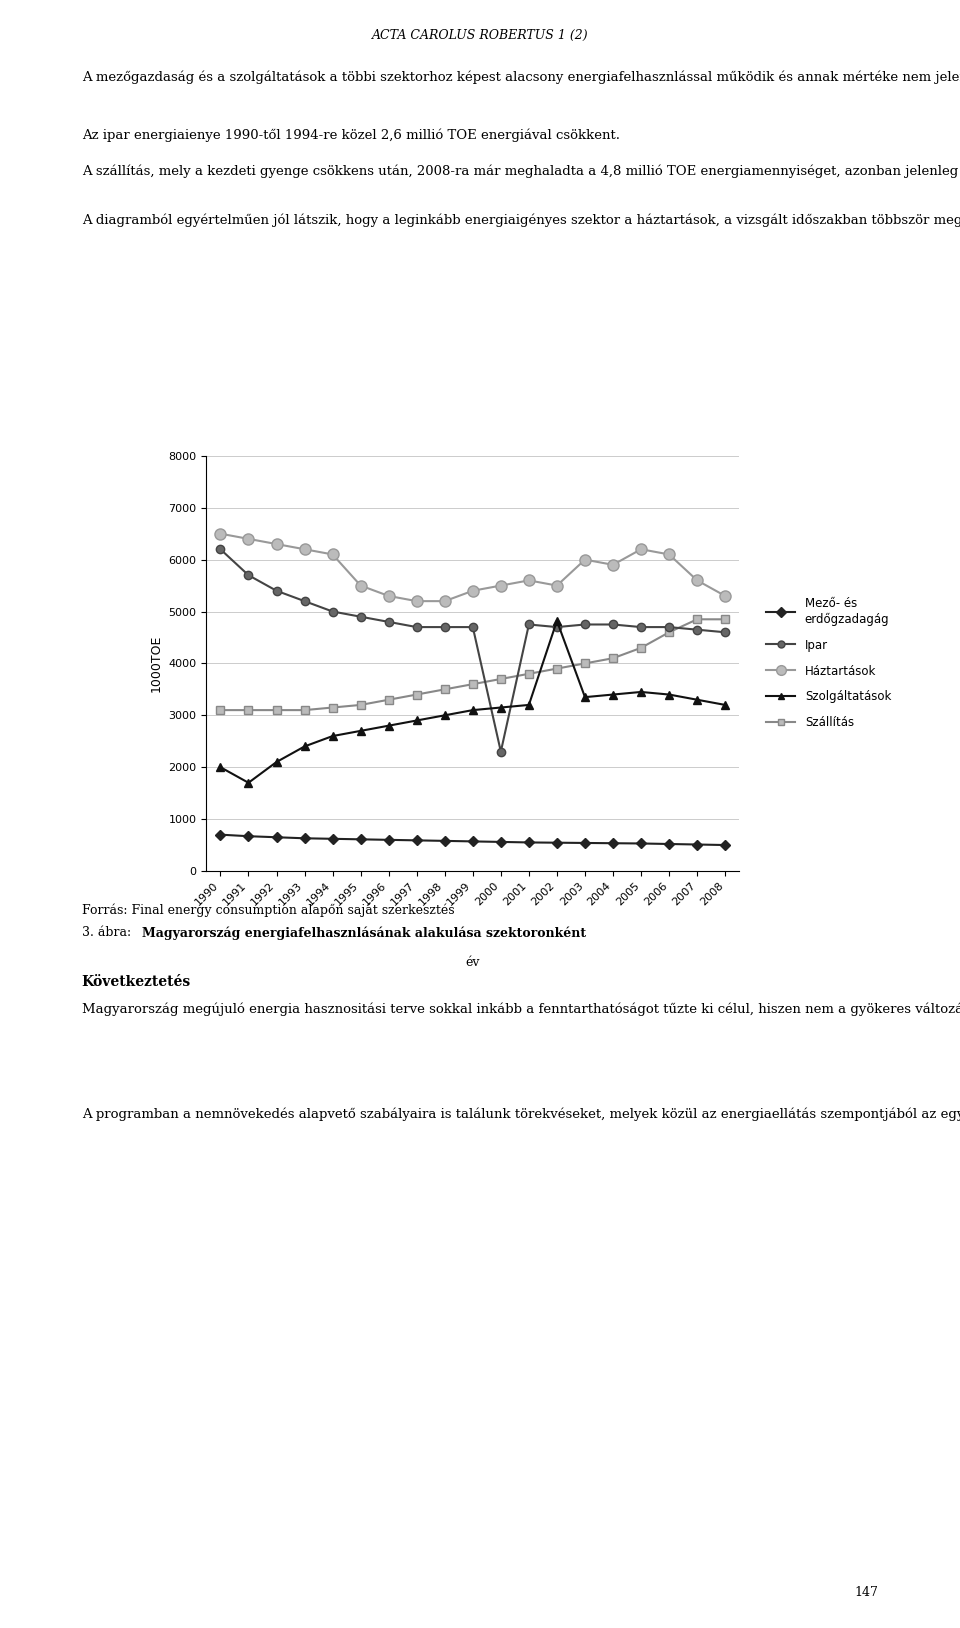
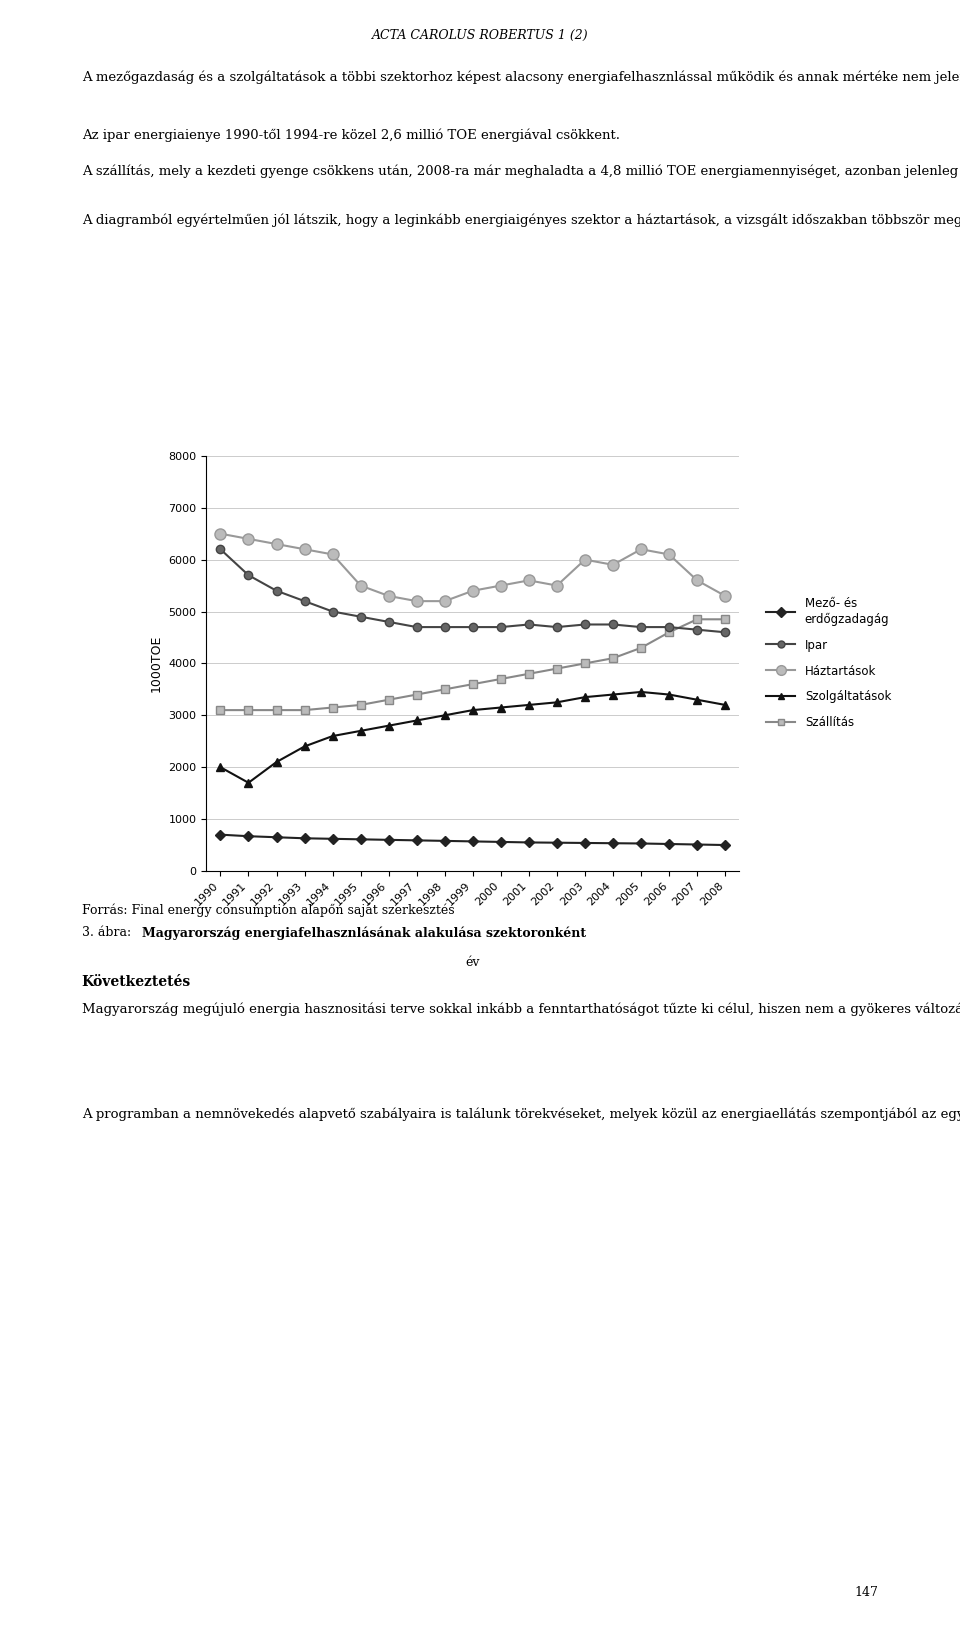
Ipar/2000: 2300 -> 4700
Szolgáltatások/2002: 4820 -> 3250
